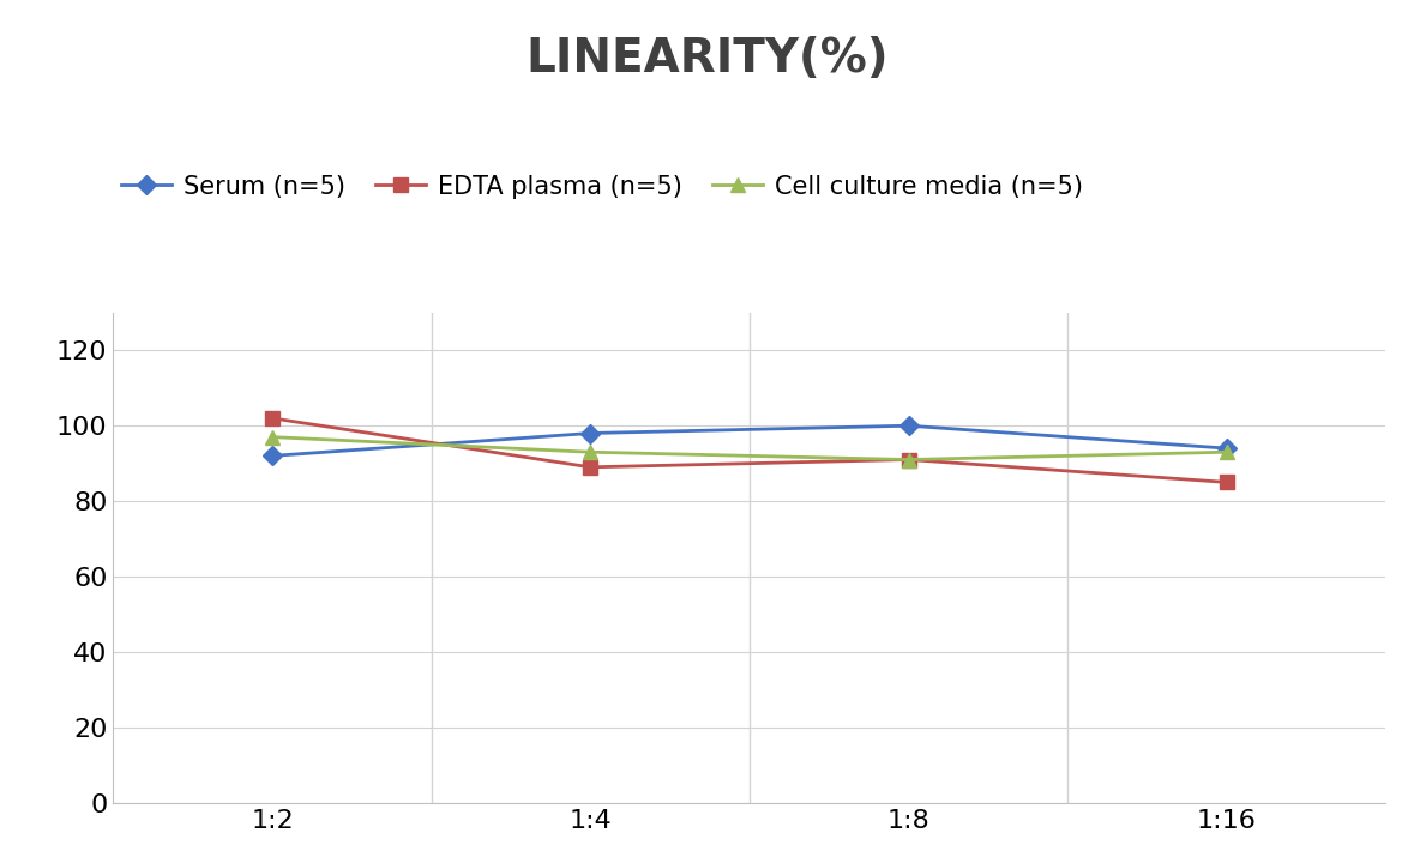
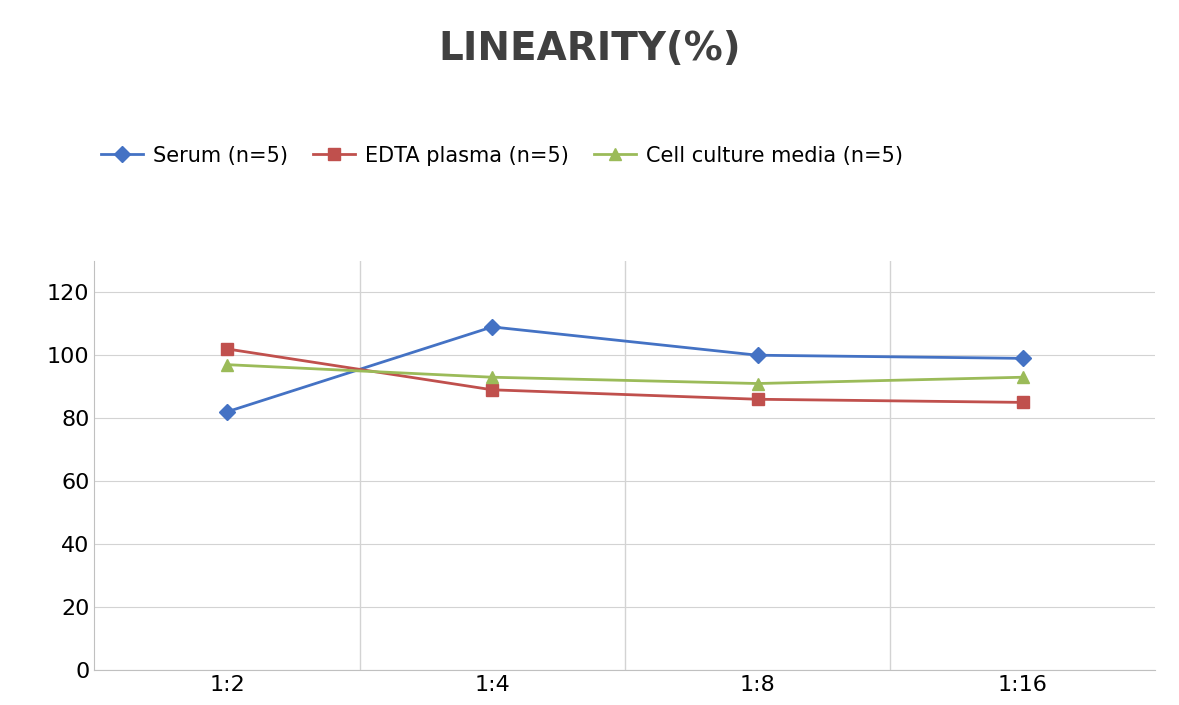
Serum (n=5)/1:2: 92 -> 82
Serum (n=5)/1:4: 98 -> 109
EDTA plasma (n=5)/1:8: 91 -> 86
Serum (n=5)/1:16: 94 -> 99
